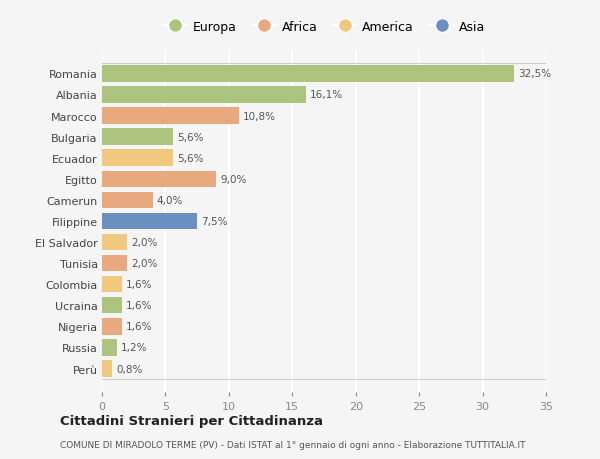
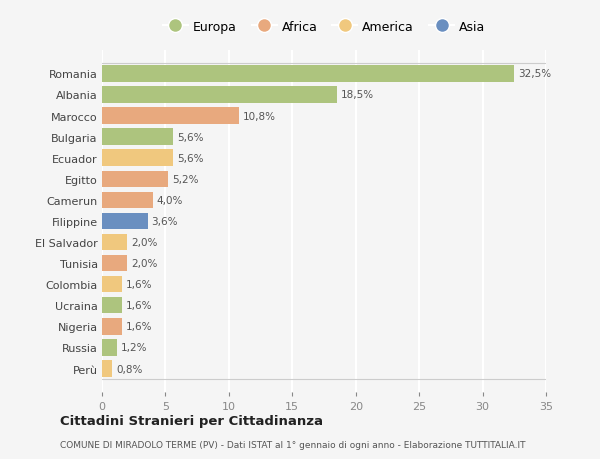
Albania: 16,1% -> 18,5%
Egitto: 9,0% -> 5,2%
Filippine: 7,5% -> 3,6%
